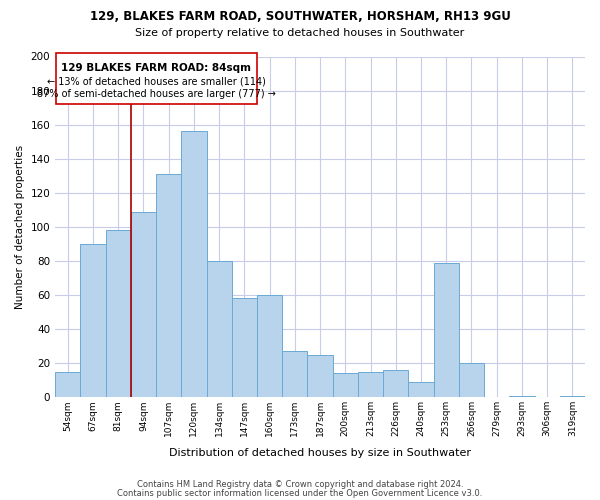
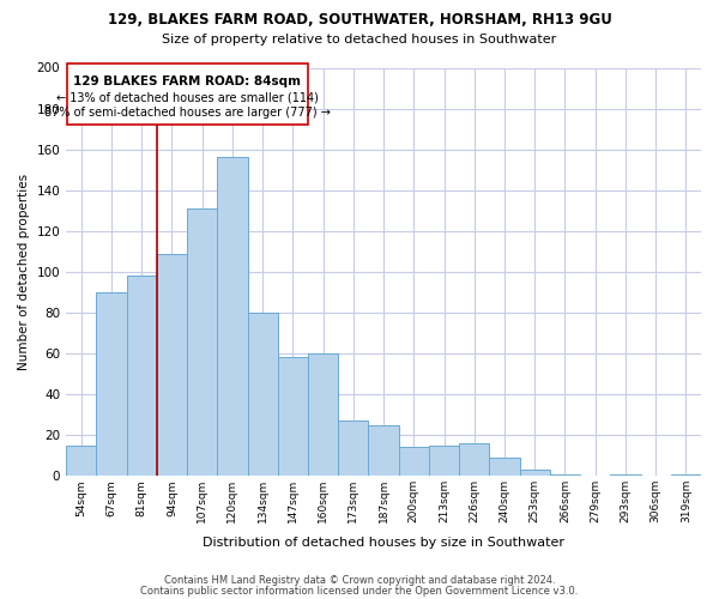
253sqm: 79 -> 3
266sqm: 20 -> 1
